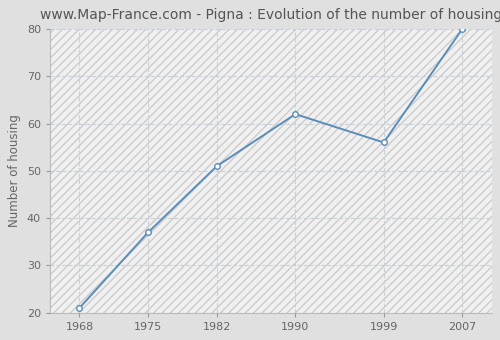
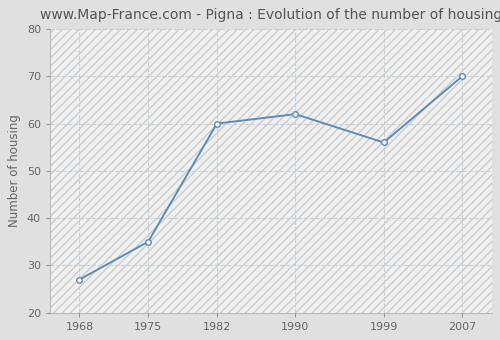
1968: 21 -> 27
1975: 37 -> 35
1982: 51 -> 60
2007: 80 -> 70
